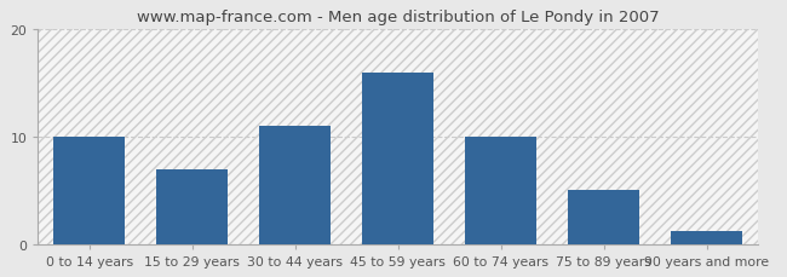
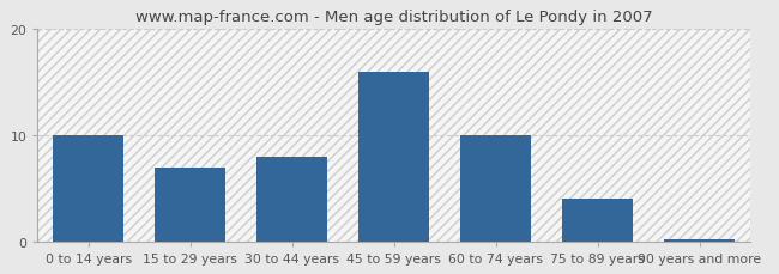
30 to 44 years: 11.0 -> 8.0
75 to 89 years: 5.0 -> 4.0
90 years and more: 1.2 -> 0.2
